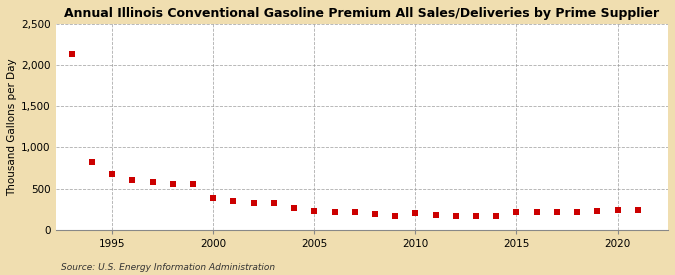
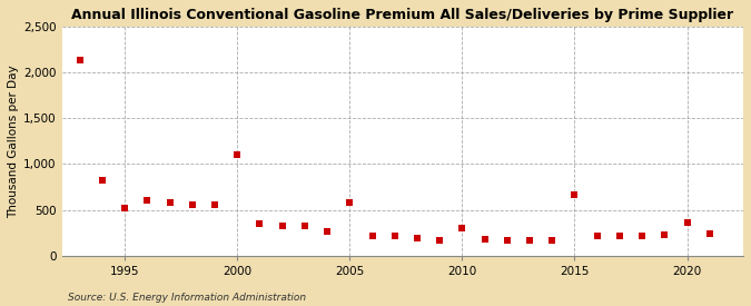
1995: 680 -> 520
2000: 390 -> 1,100
2005: 230 -> 580
2010: 200 -> 300
2015: 220 -> 660
2020: 240 -> 360
